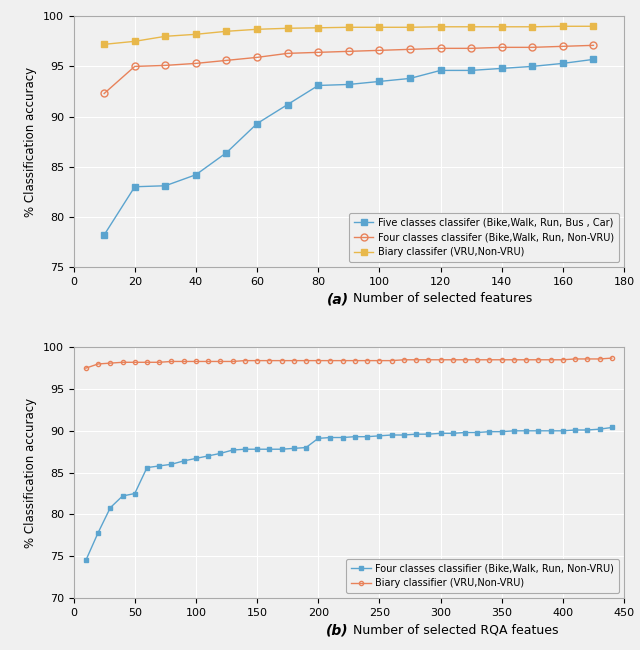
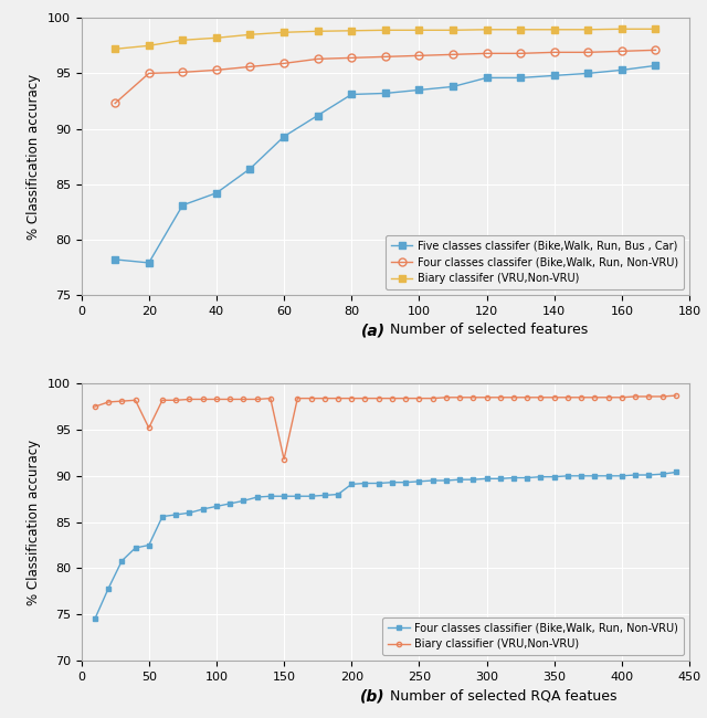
Five classes classifer (Bike,Walk, Run, Bus , Car)/20: 83.0 -> 77.9
Biary classifier (VRU,Non-VRU)/50: 98.2 -> 95.2
Biary classifier (VRU,Non-VRU)/150: 98.4 -> 91.8
